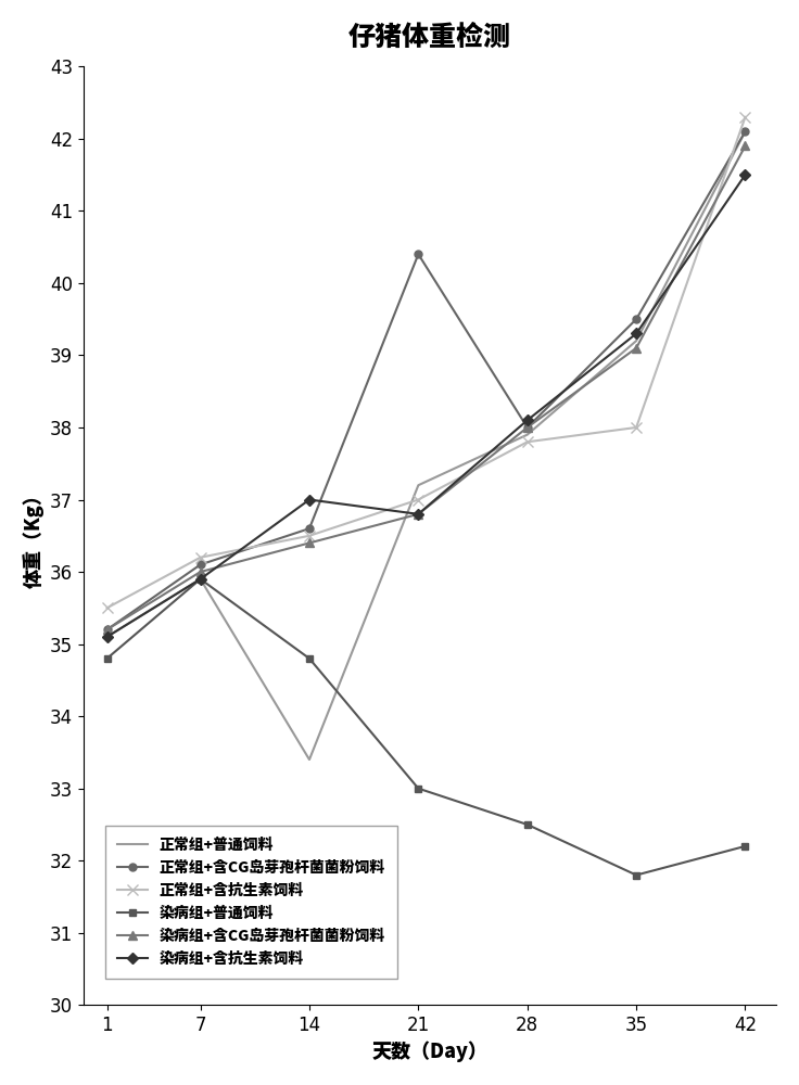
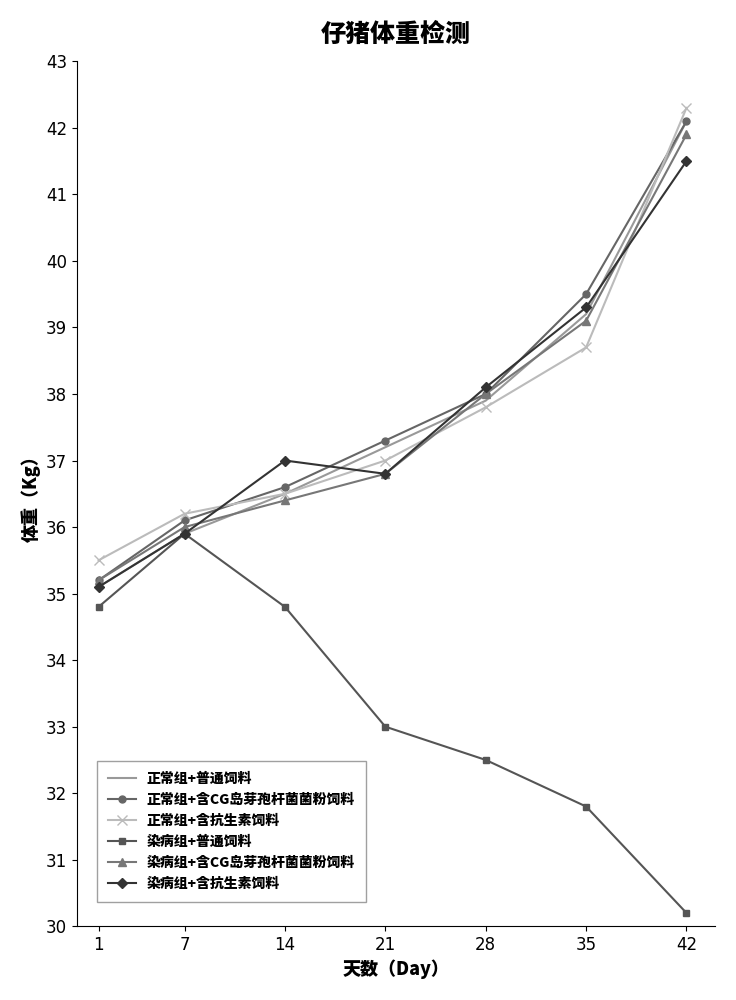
正常组+普通饲料/14: 33.4 -> 36.5
正常组+含CG岛芽孢杆菌菌粉饲料/21: 40.4 -> 37.3
正常组+含抗生素饲料/35: 38.0 -> 38.7
染病组+普通饲料/42: 32.2 -> 30.2
